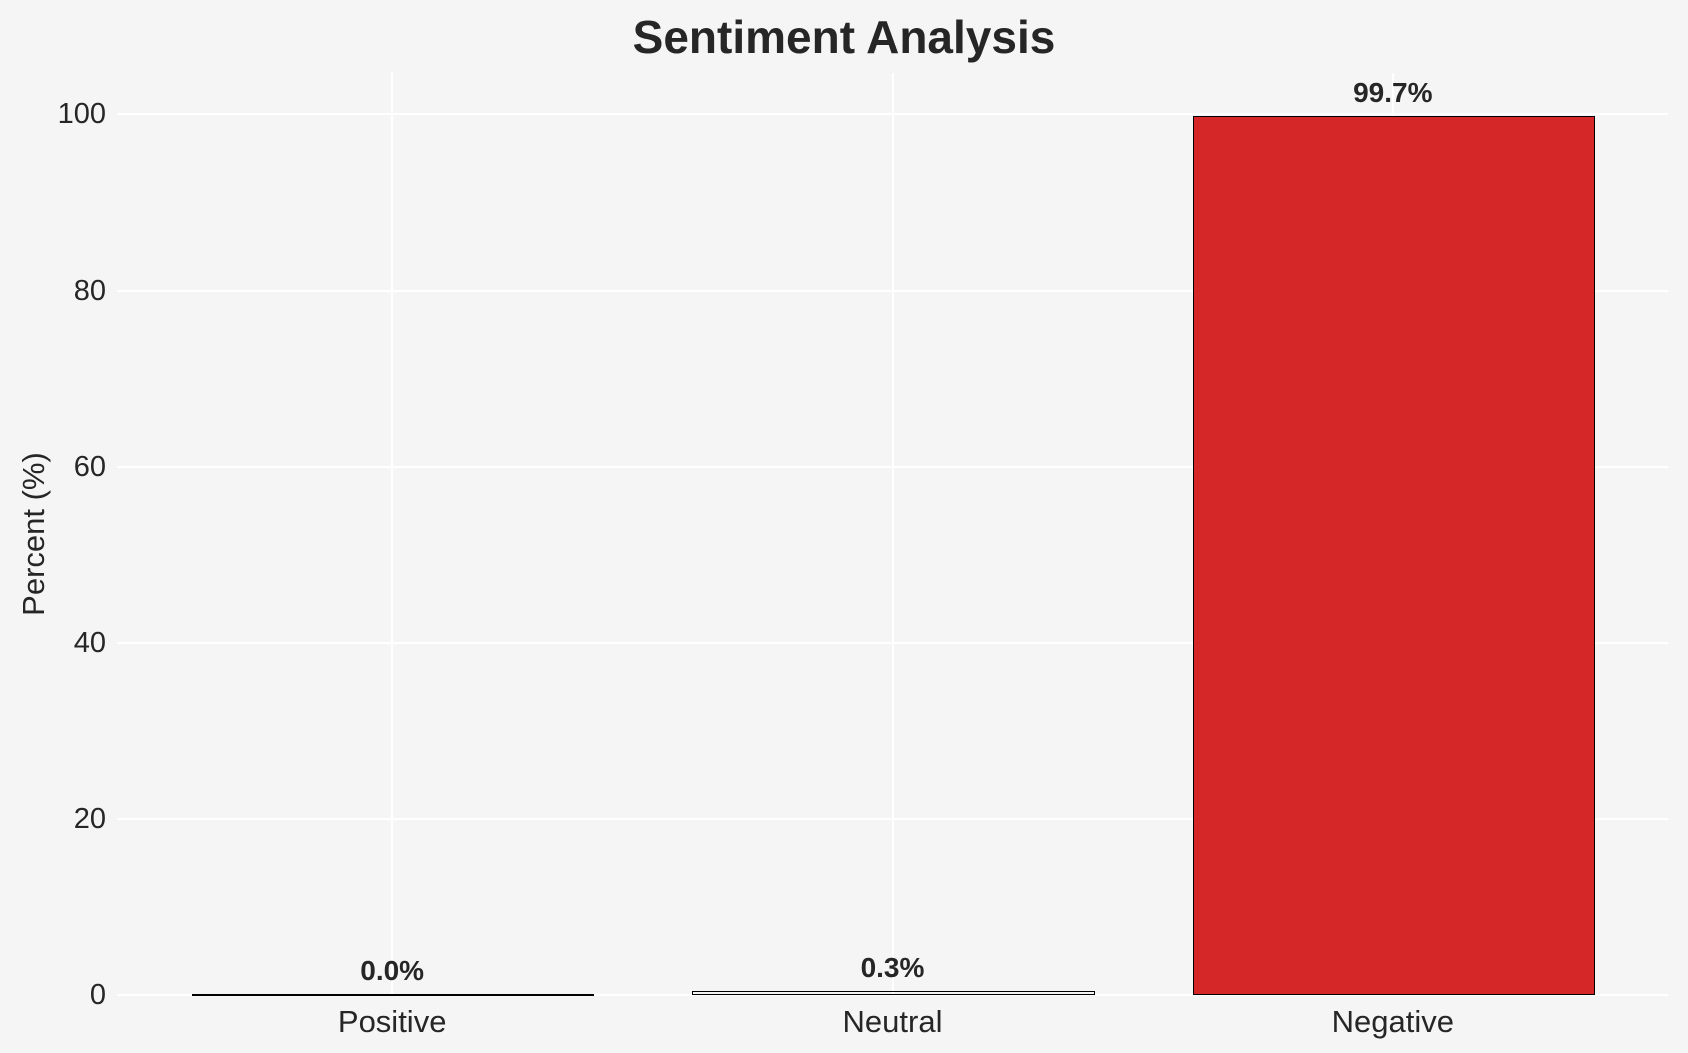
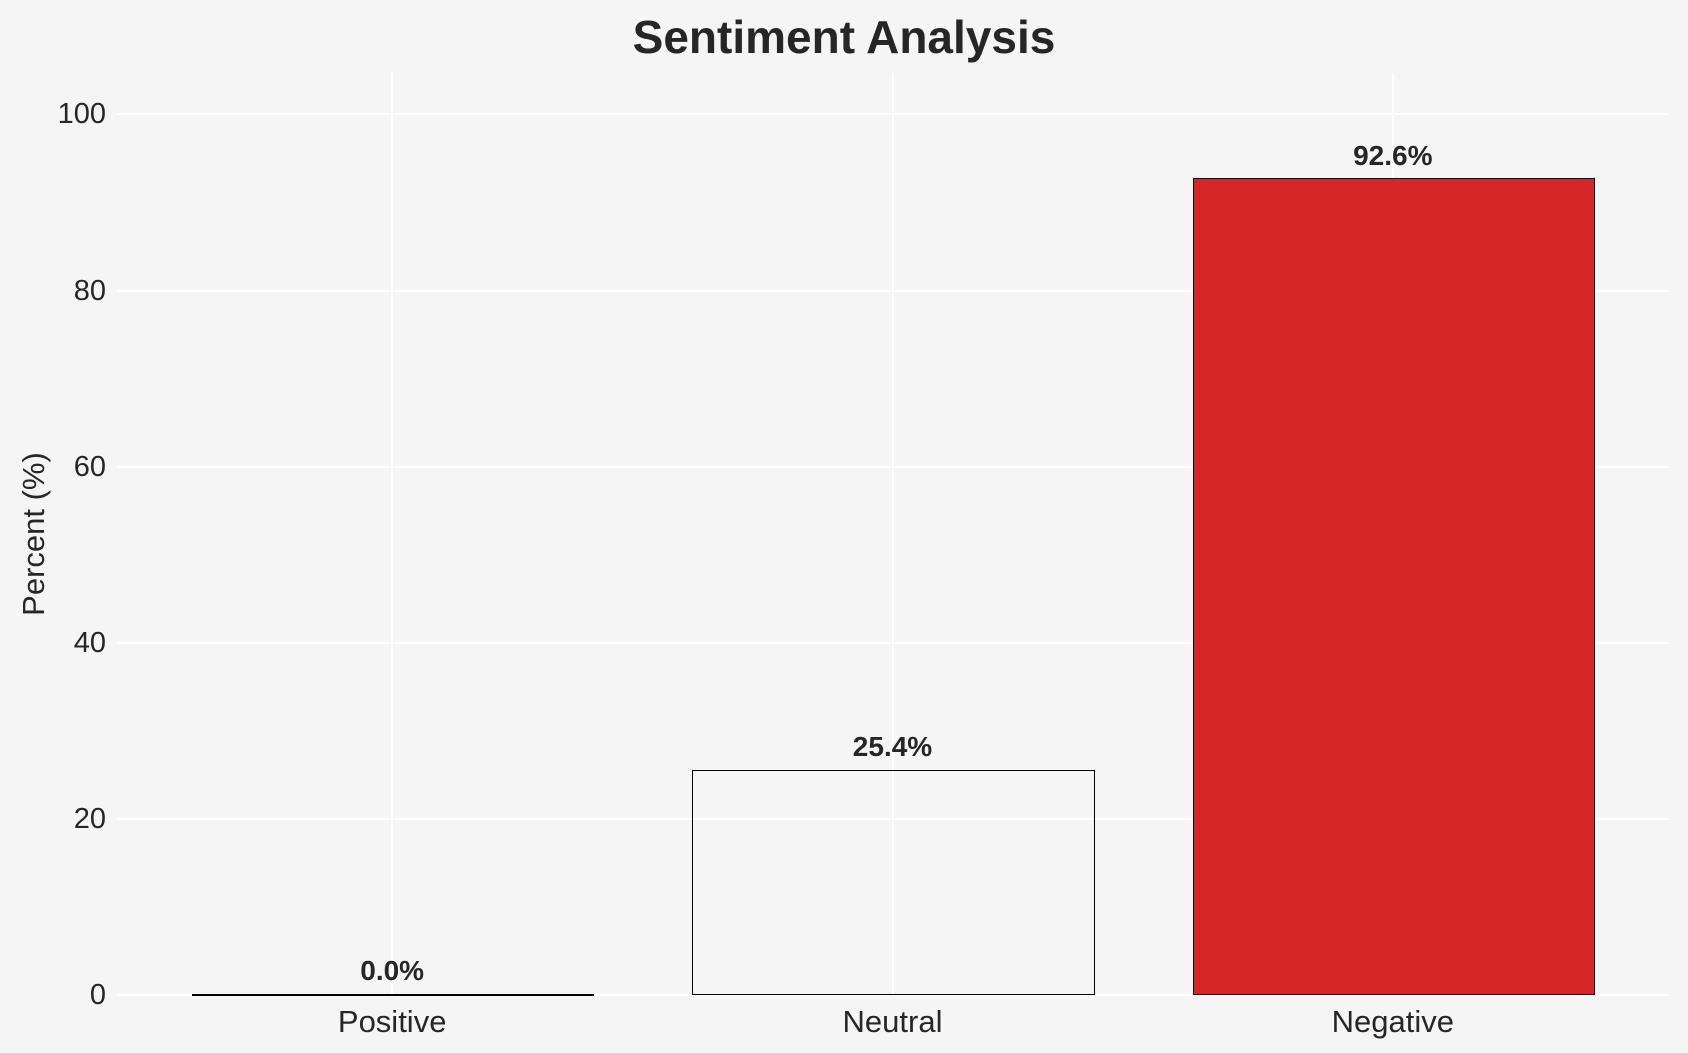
Neutral: 0.3% -> 25.4%
Negative: 99.7% -> 92.6%
